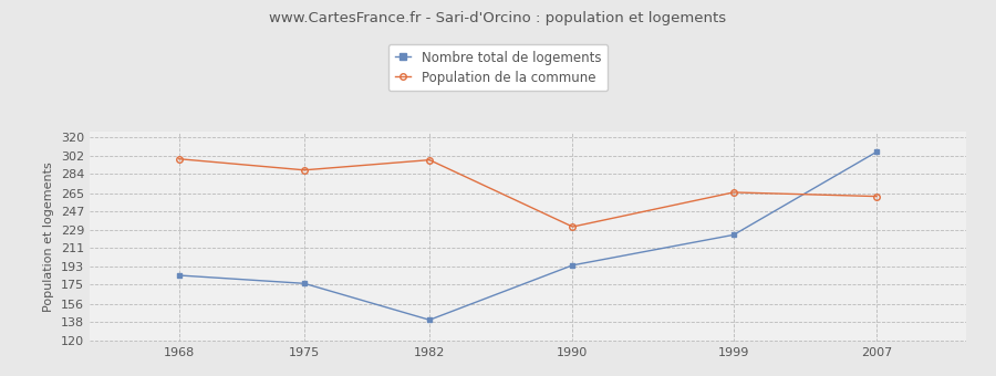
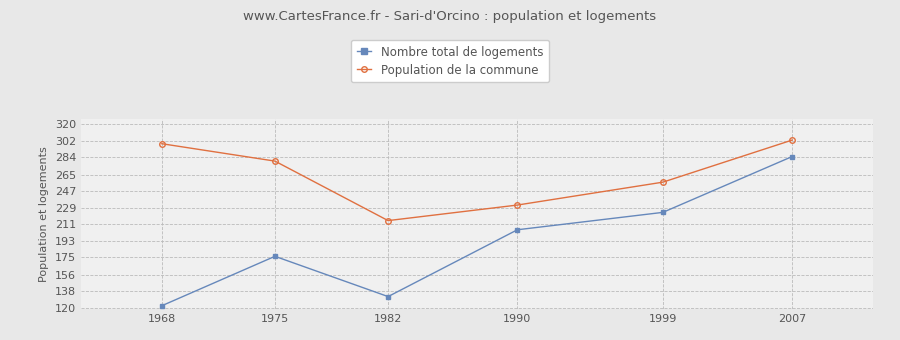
Nombre total de logements/1968: 184 -> 122
Population de la commune/1975: 288 -> 280
Nombre total de logements/1982: 140 -> 132
Population de la commune/1982: 298 -> 215
Nombre total de logements/1990: 194 -> 205
Population de la commune/1999: 266 -> 257
Nombre total de logements/2007: 306 -> 285
Population de la commune/2007: 262 -> 303
